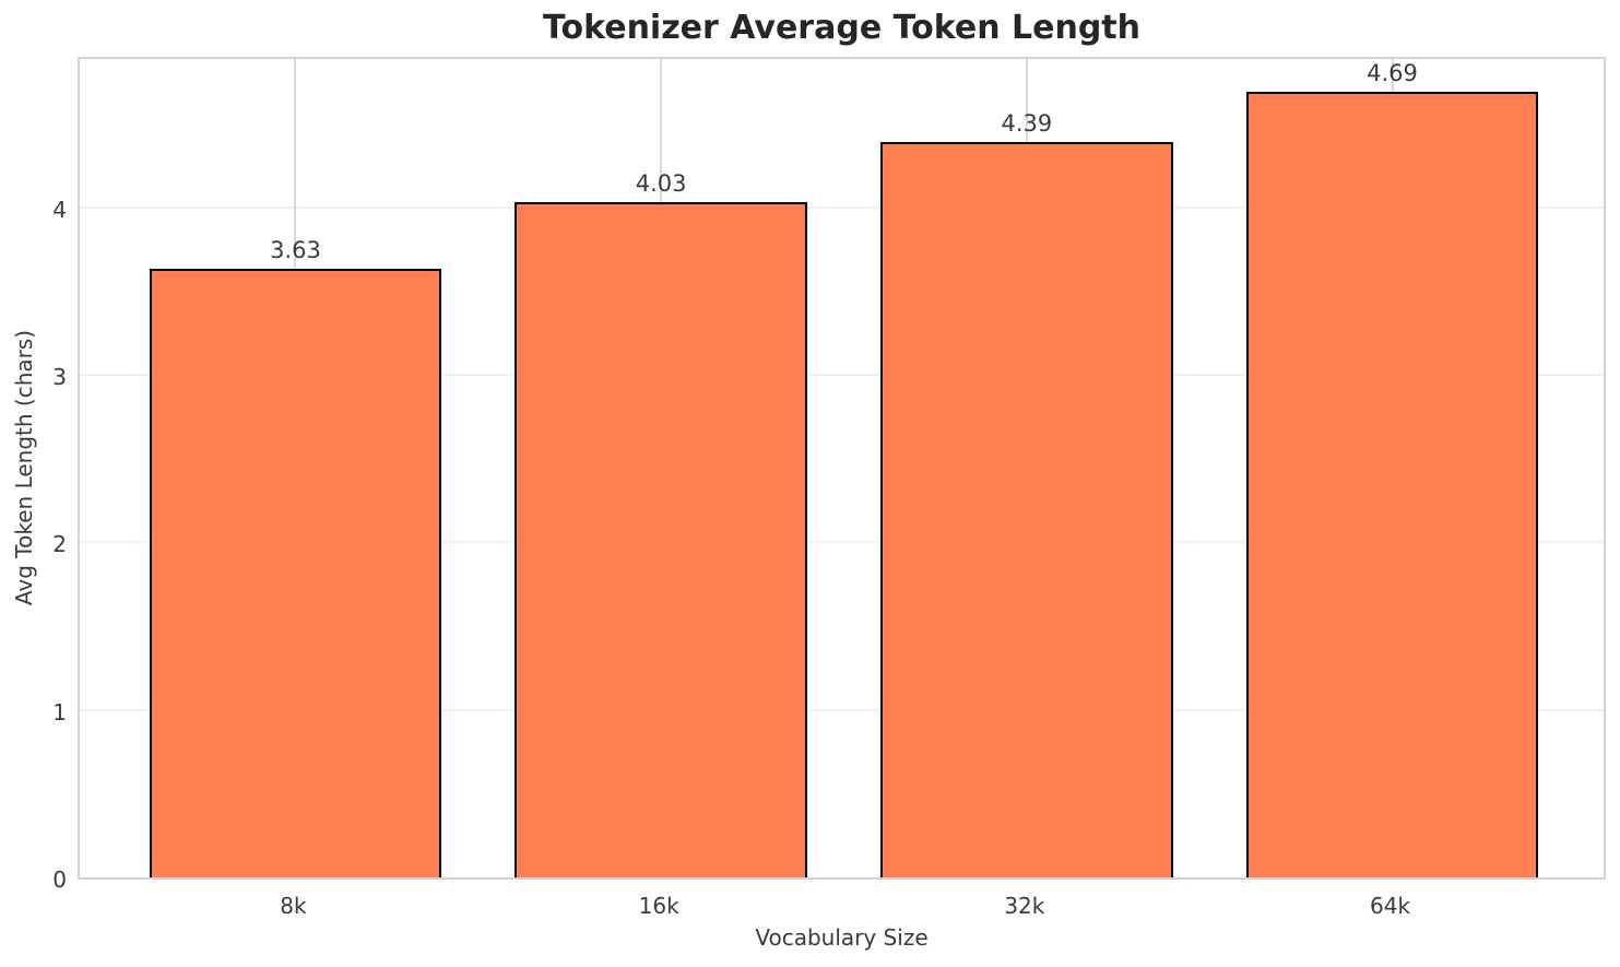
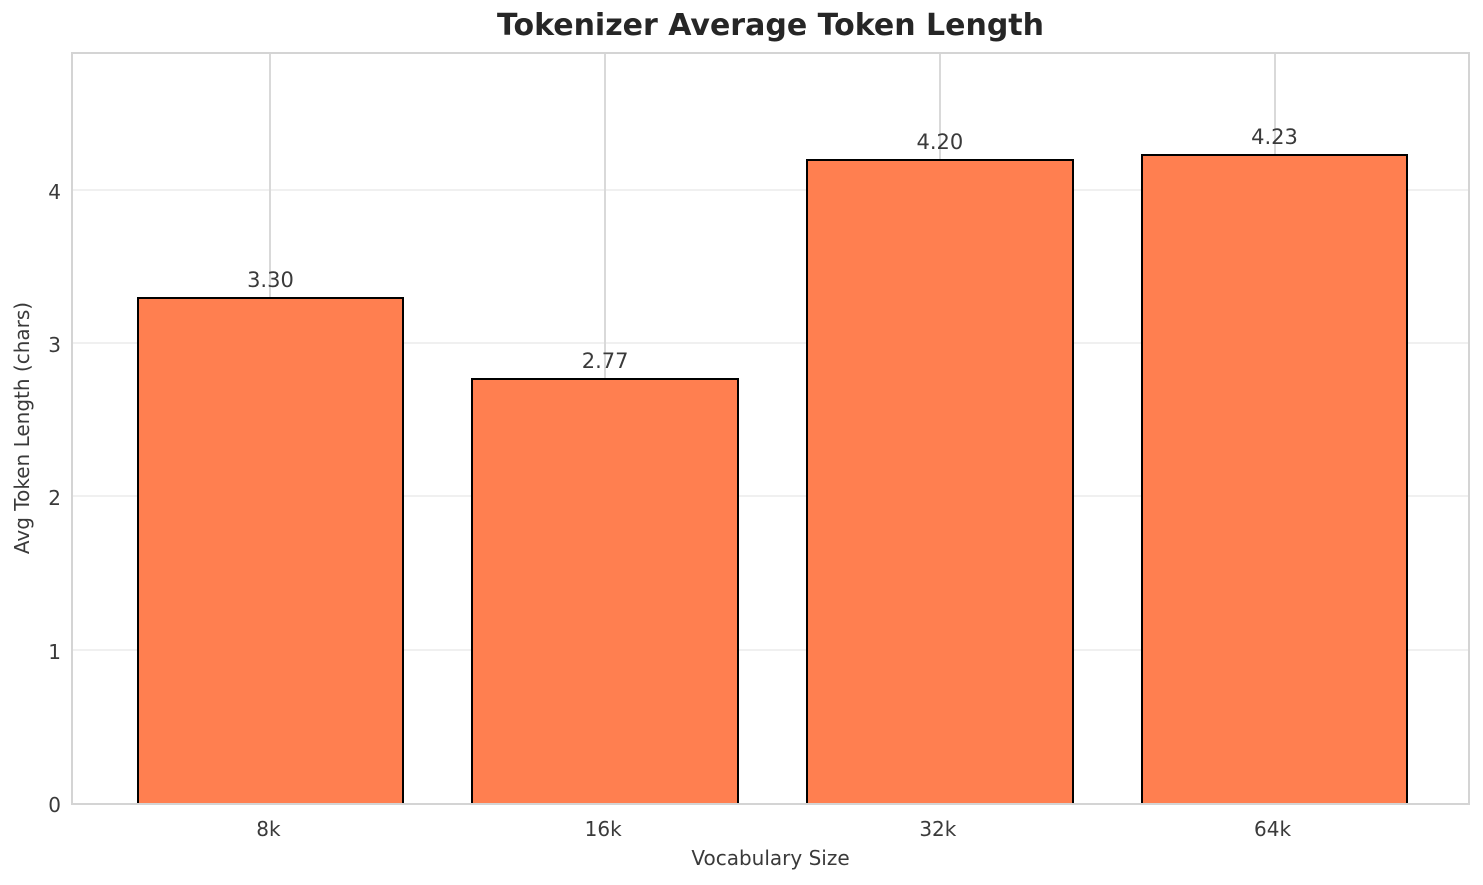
8k: 3.63 -> 3.30
16k: 4.03 -> 2.77
32k: 4.39 -> 4.20
64k: 4.69 -> 4.23
